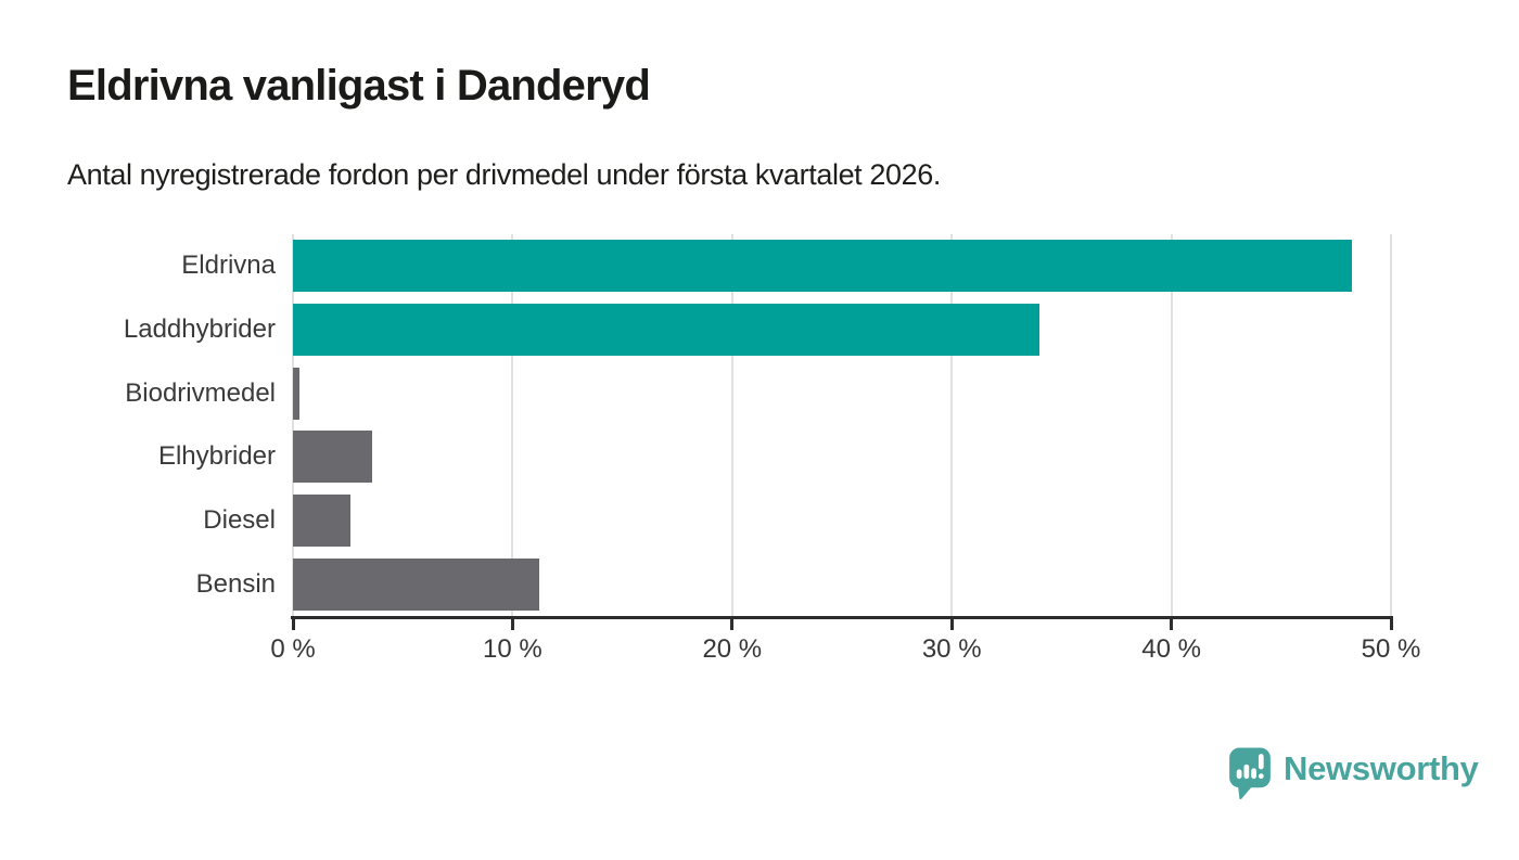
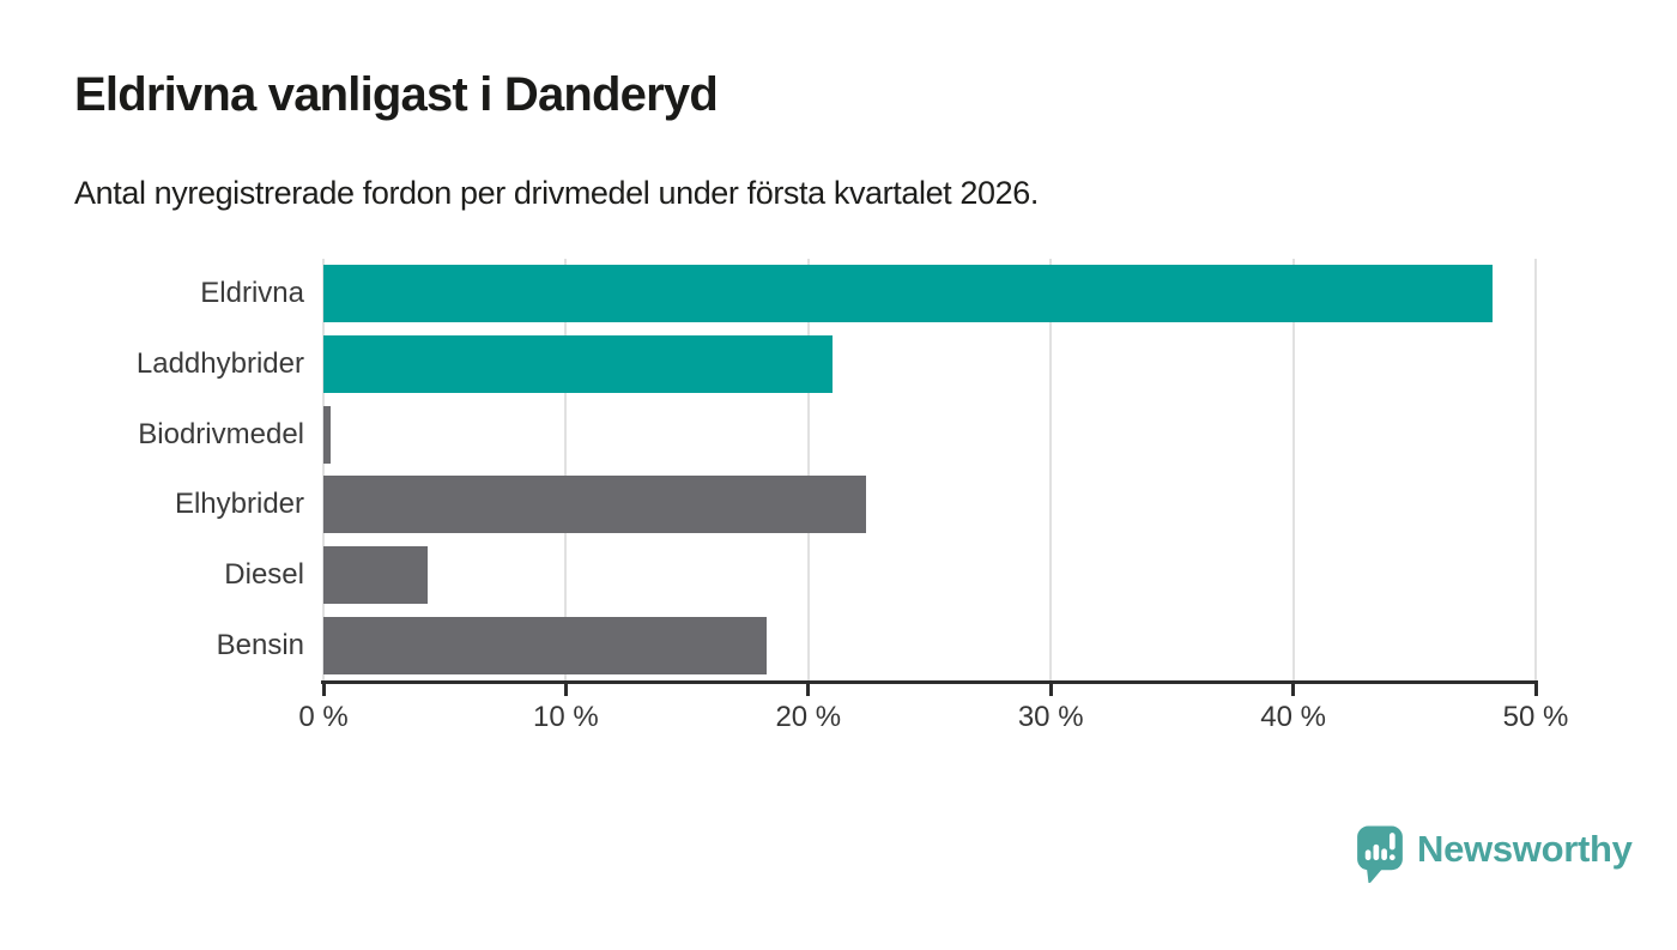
Laddhybrider: 34.0% -> 21.0%
Elhybrider: 3.6% -> 22.4%
Diesel: 2.6% -> 4.3%
Bensin: 11.2% -> 18.3%
